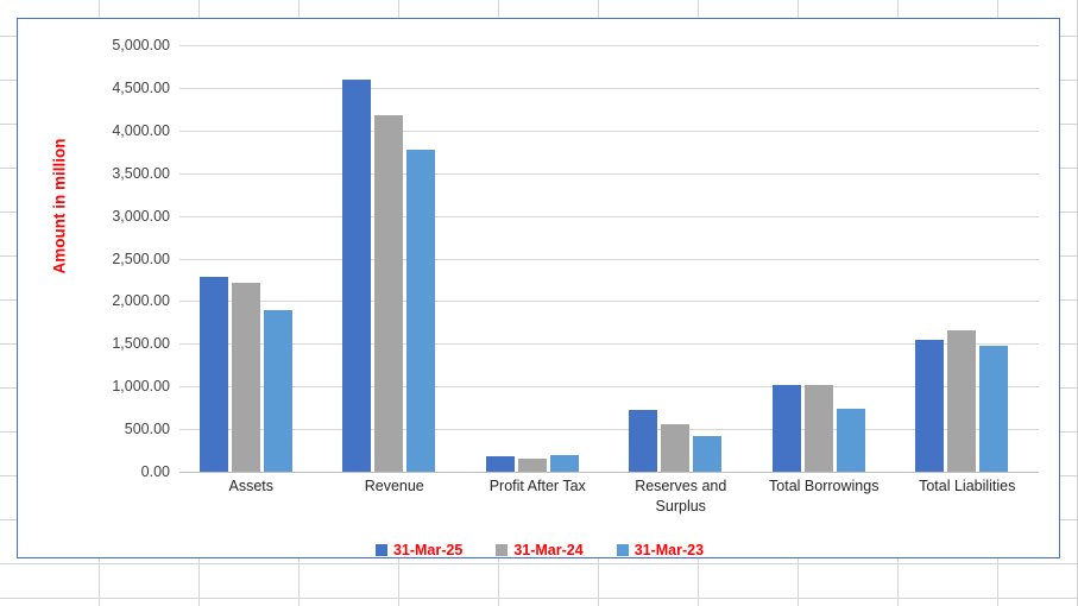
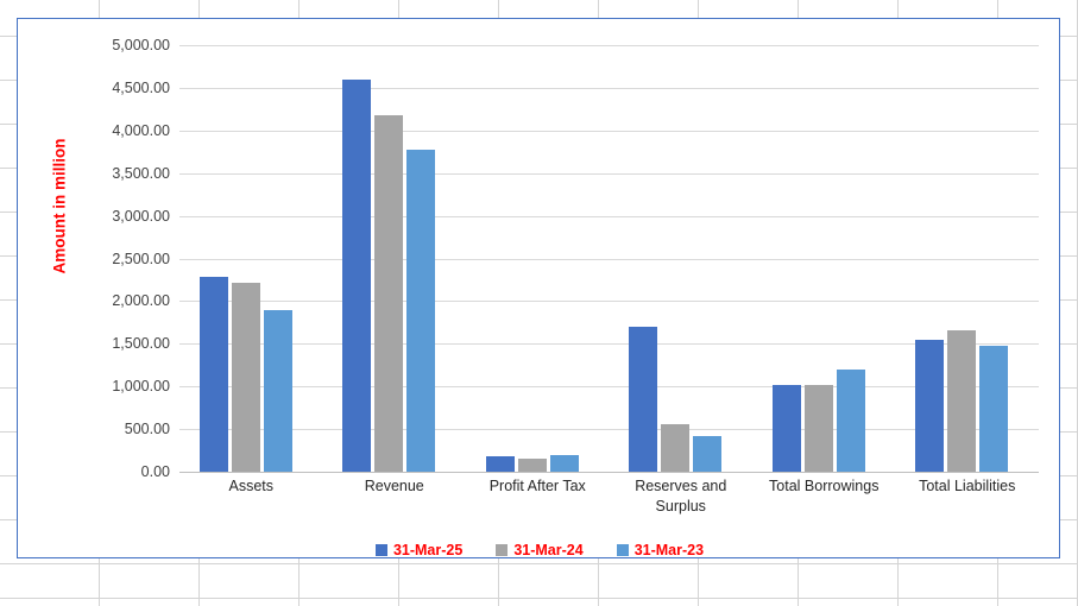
31-Mar-25/Reserves and Surplus: 700 -> 1700
31-Mar-23/Total Borrowings: 700 -> 1200
